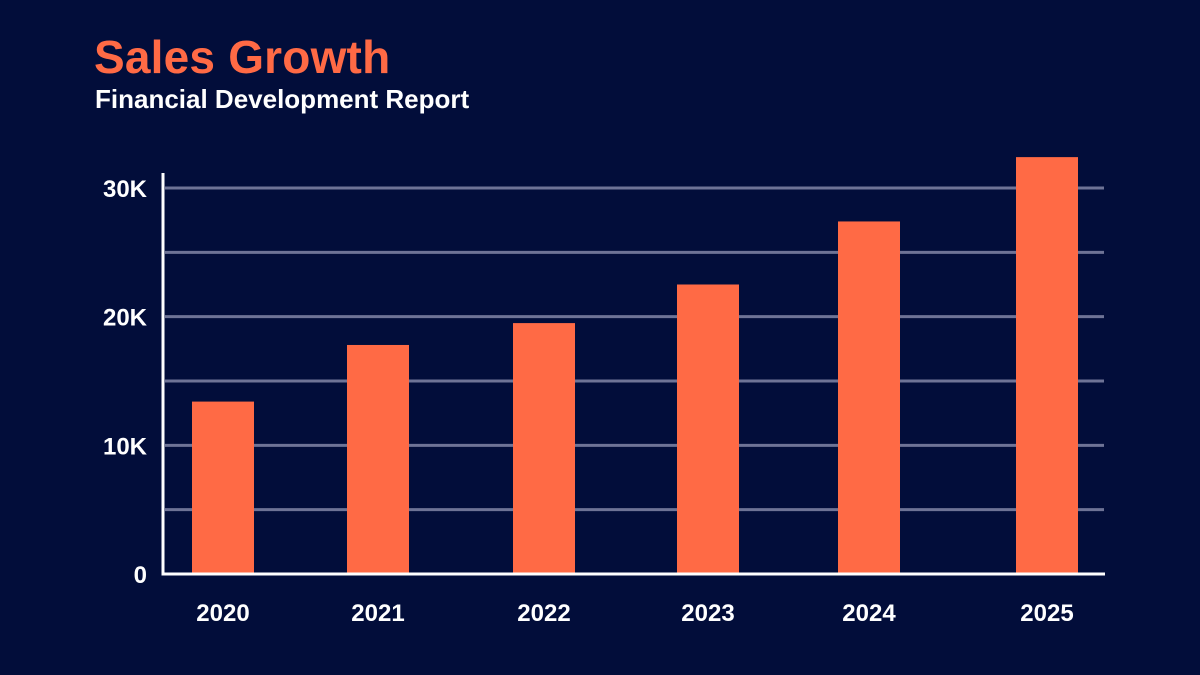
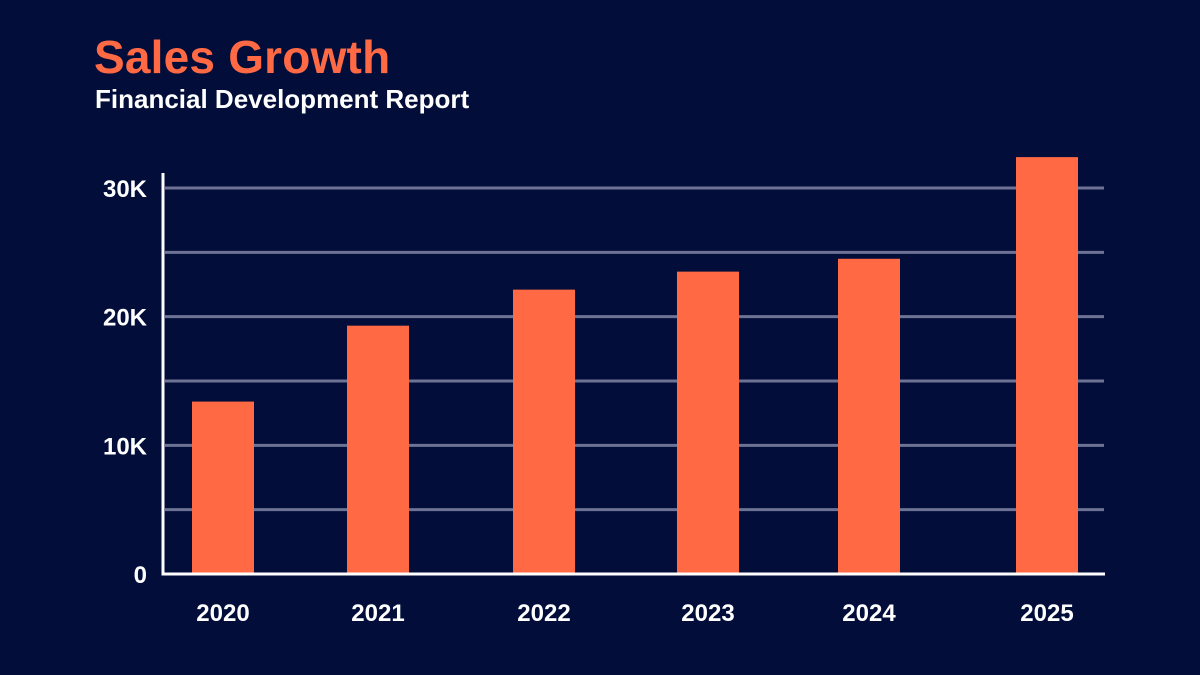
2021: 17.8K -> 19.3K
2022: 19.5K -> 22.1K
2023: 22.5K -> 23.5K
2024: 27.4K -> 24.5K
